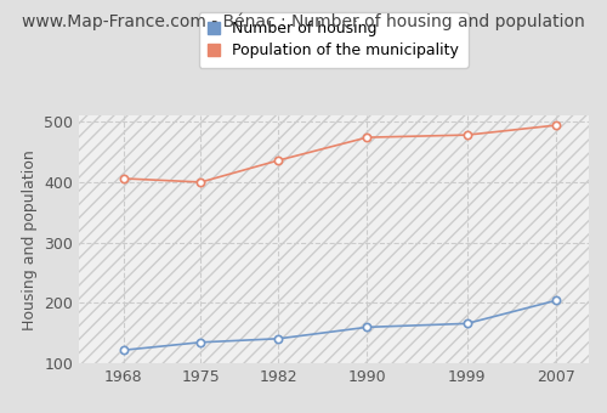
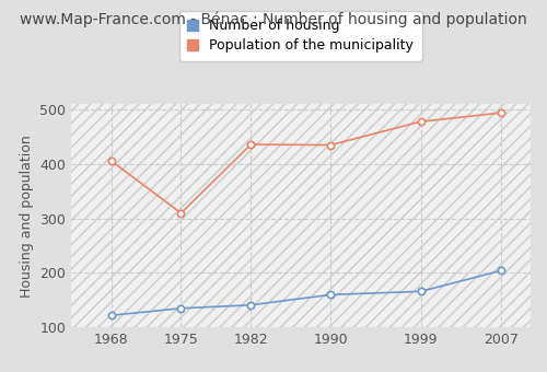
Population of the municipality/1975: 400 -> 310
Population of the municipality/1990: 474 -> 435
